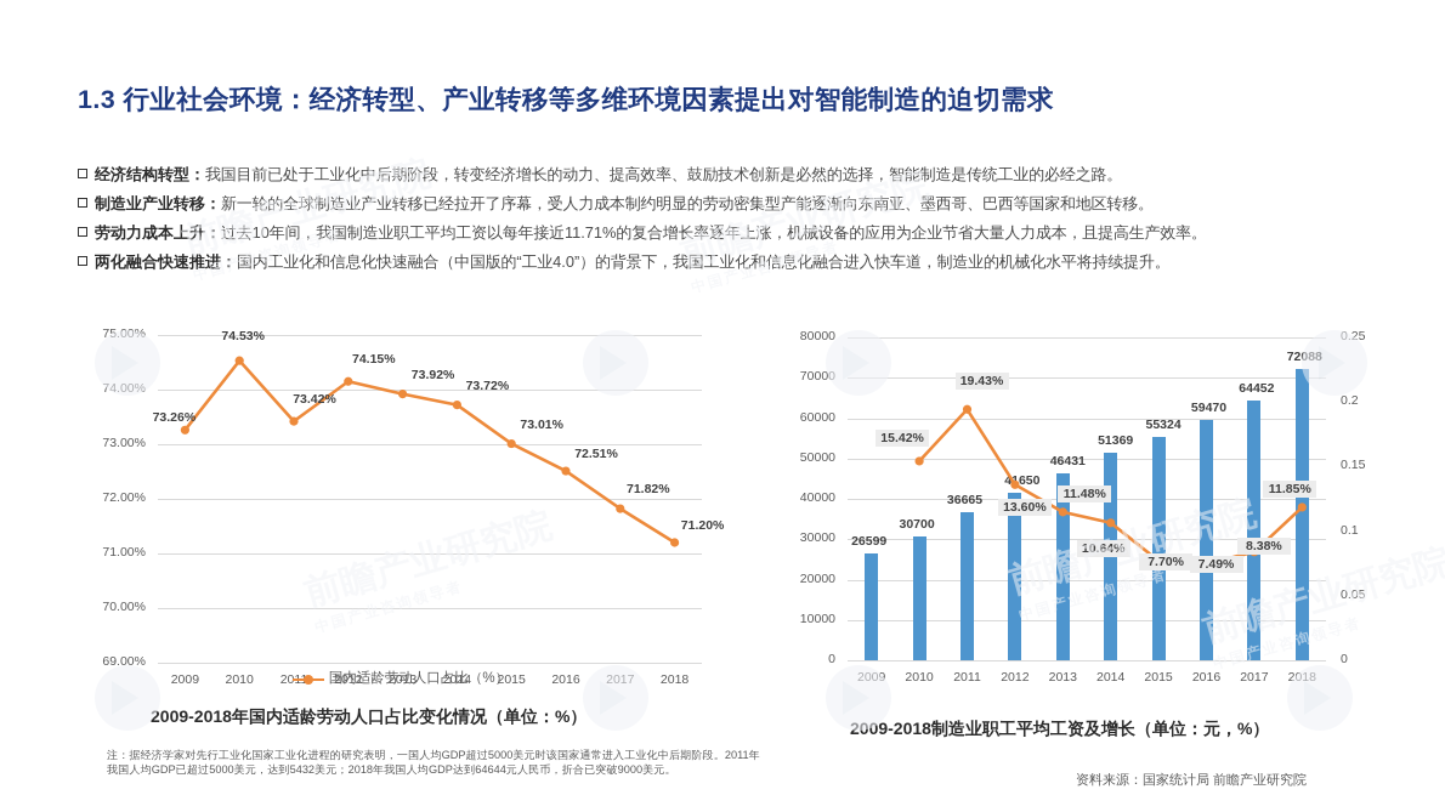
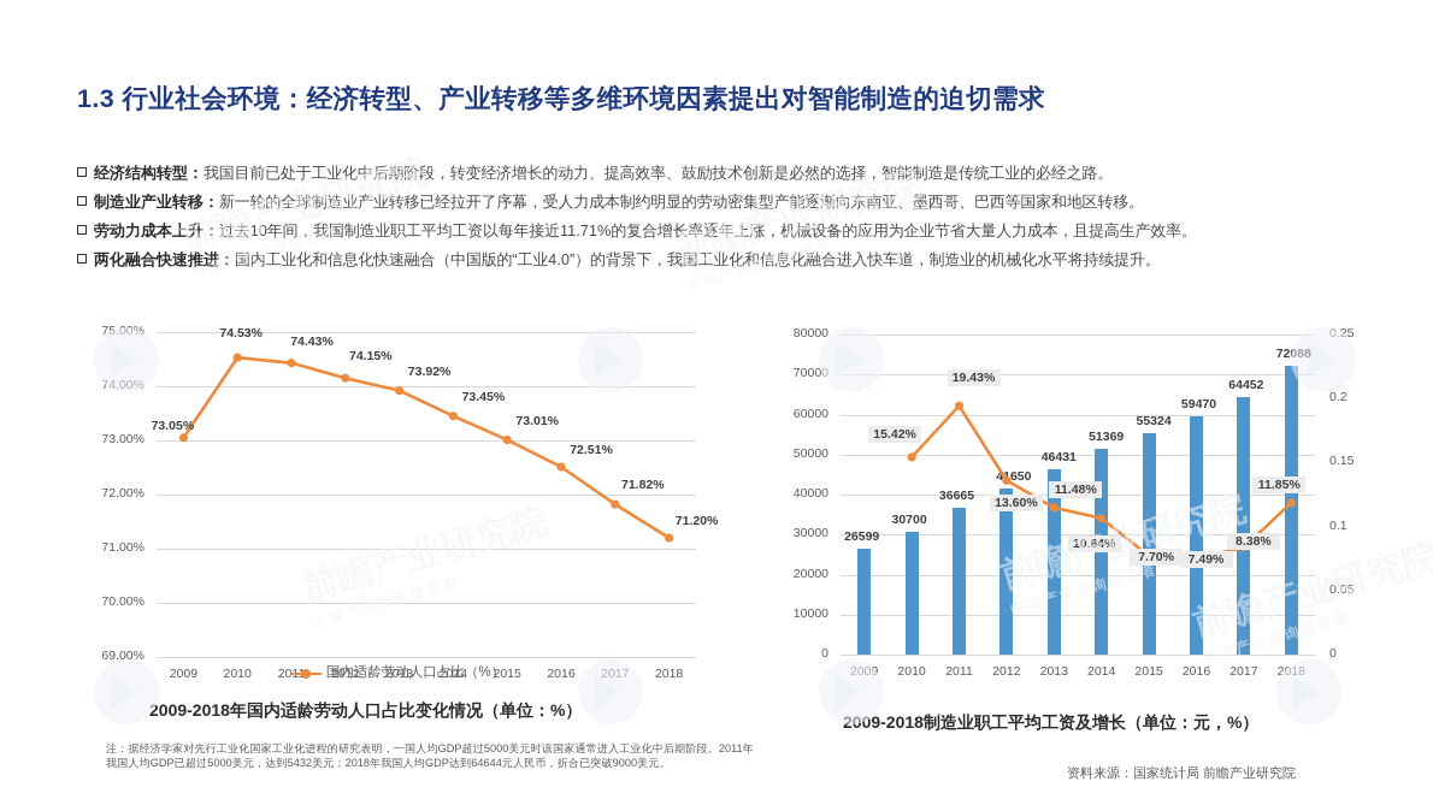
2009-2018年国内适龄劳动人口占比变化情况（单位：%）/2009: 73.26% -> 73.05%
2009-2018年国内适龄劳动人口占比变化情况（单位：%）/2011: 73.42% -> 74.43%
2009-2018年国内适龄劳动人口占比变化情况（单位：%）/2014: 73.72% -> 73.45%
